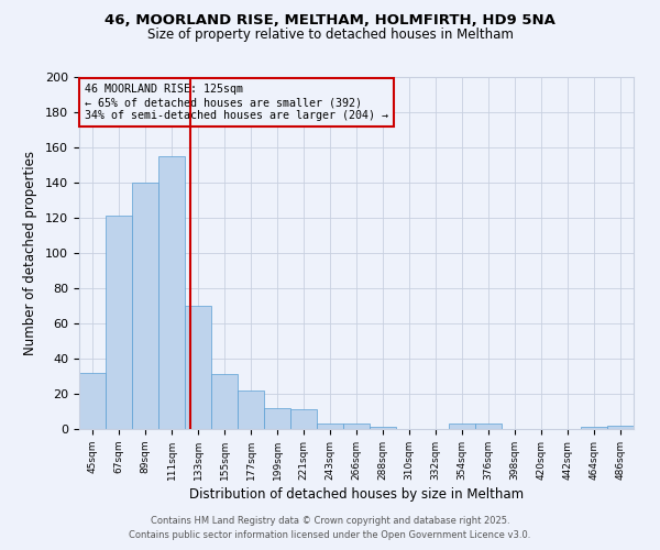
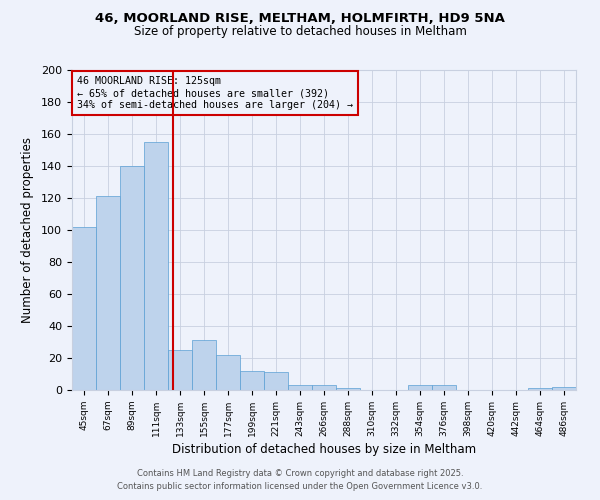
45sqm: 32 -> 102
133sqm: 70 -> 25
